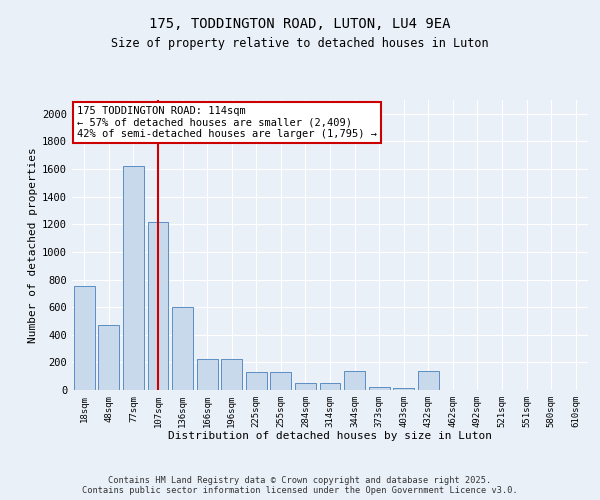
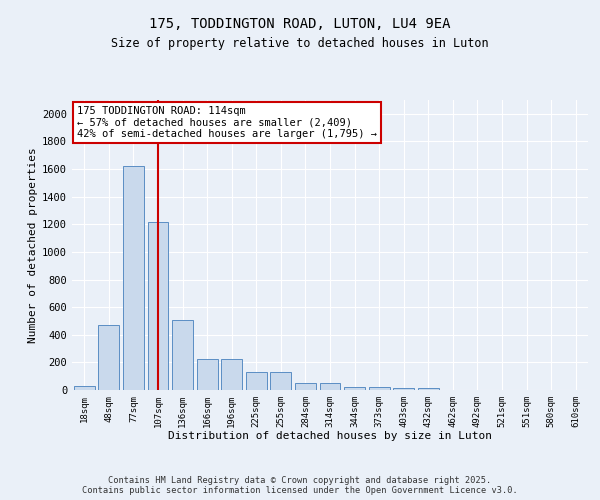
18sqm: 750 -> 30
136sqm: 600 -> 510
344sqm: 140 -> 20
432sqm: 140 -> 20
